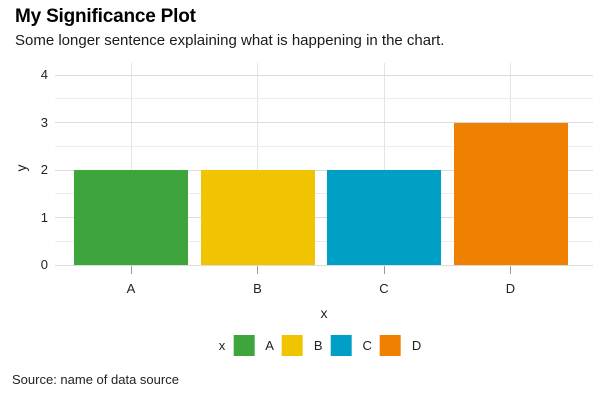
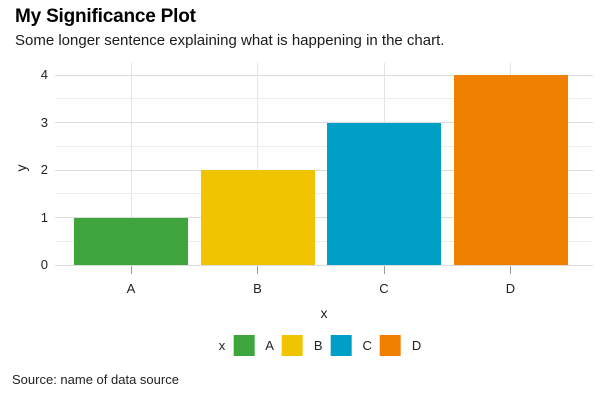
A: 2 -> 1
C: 2 -> 3
D: 3 -> 4
